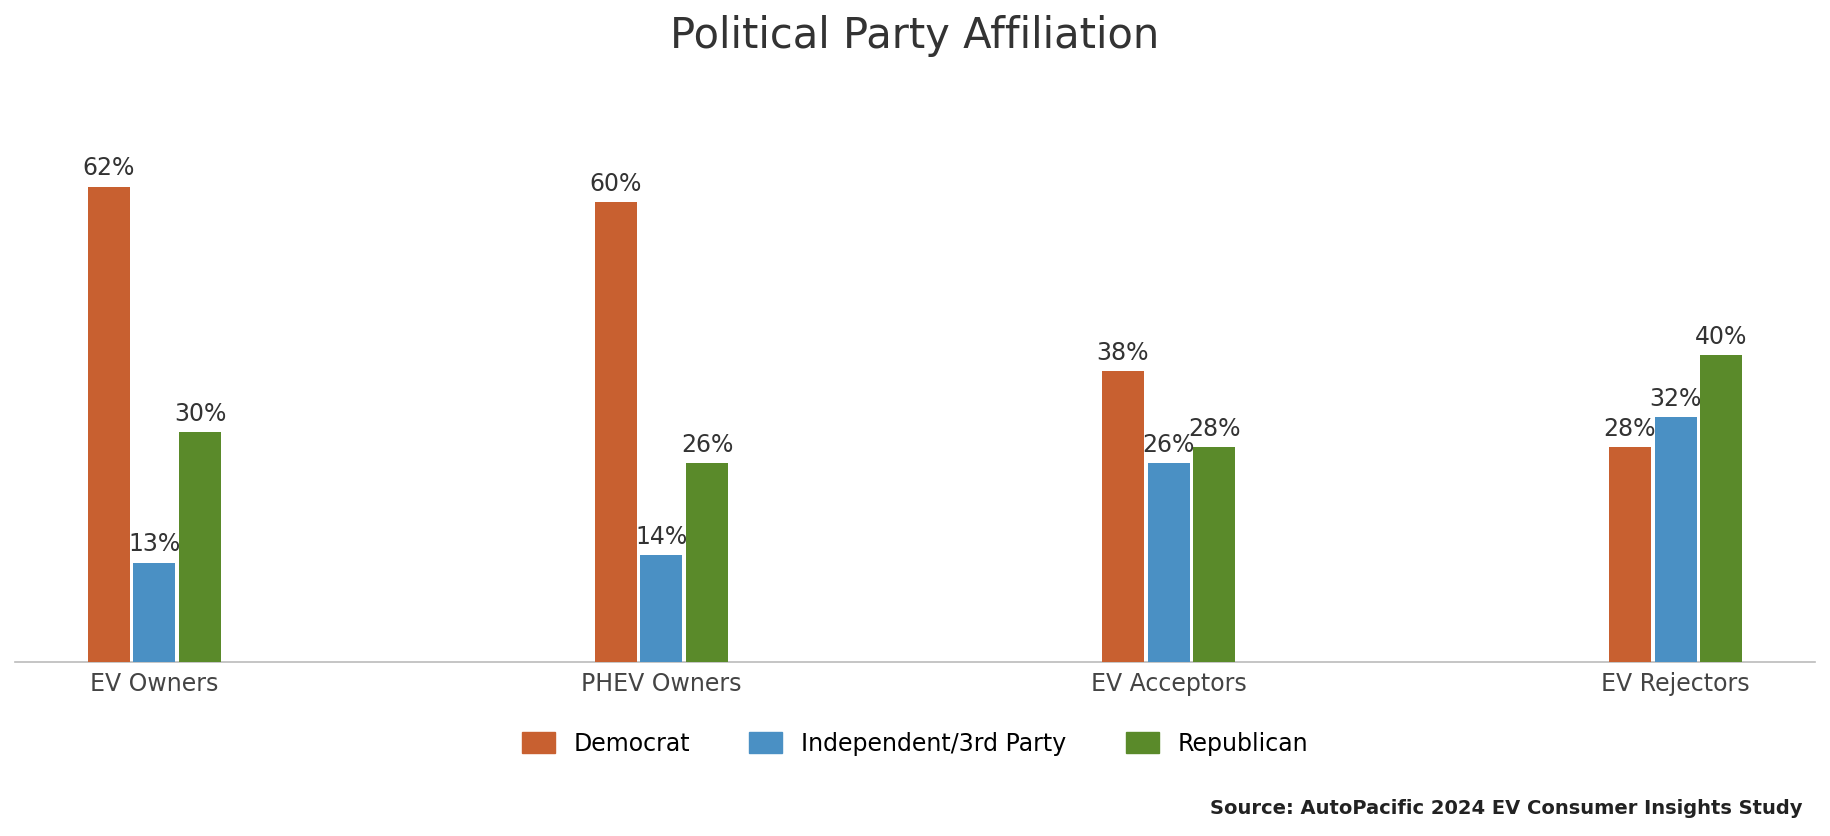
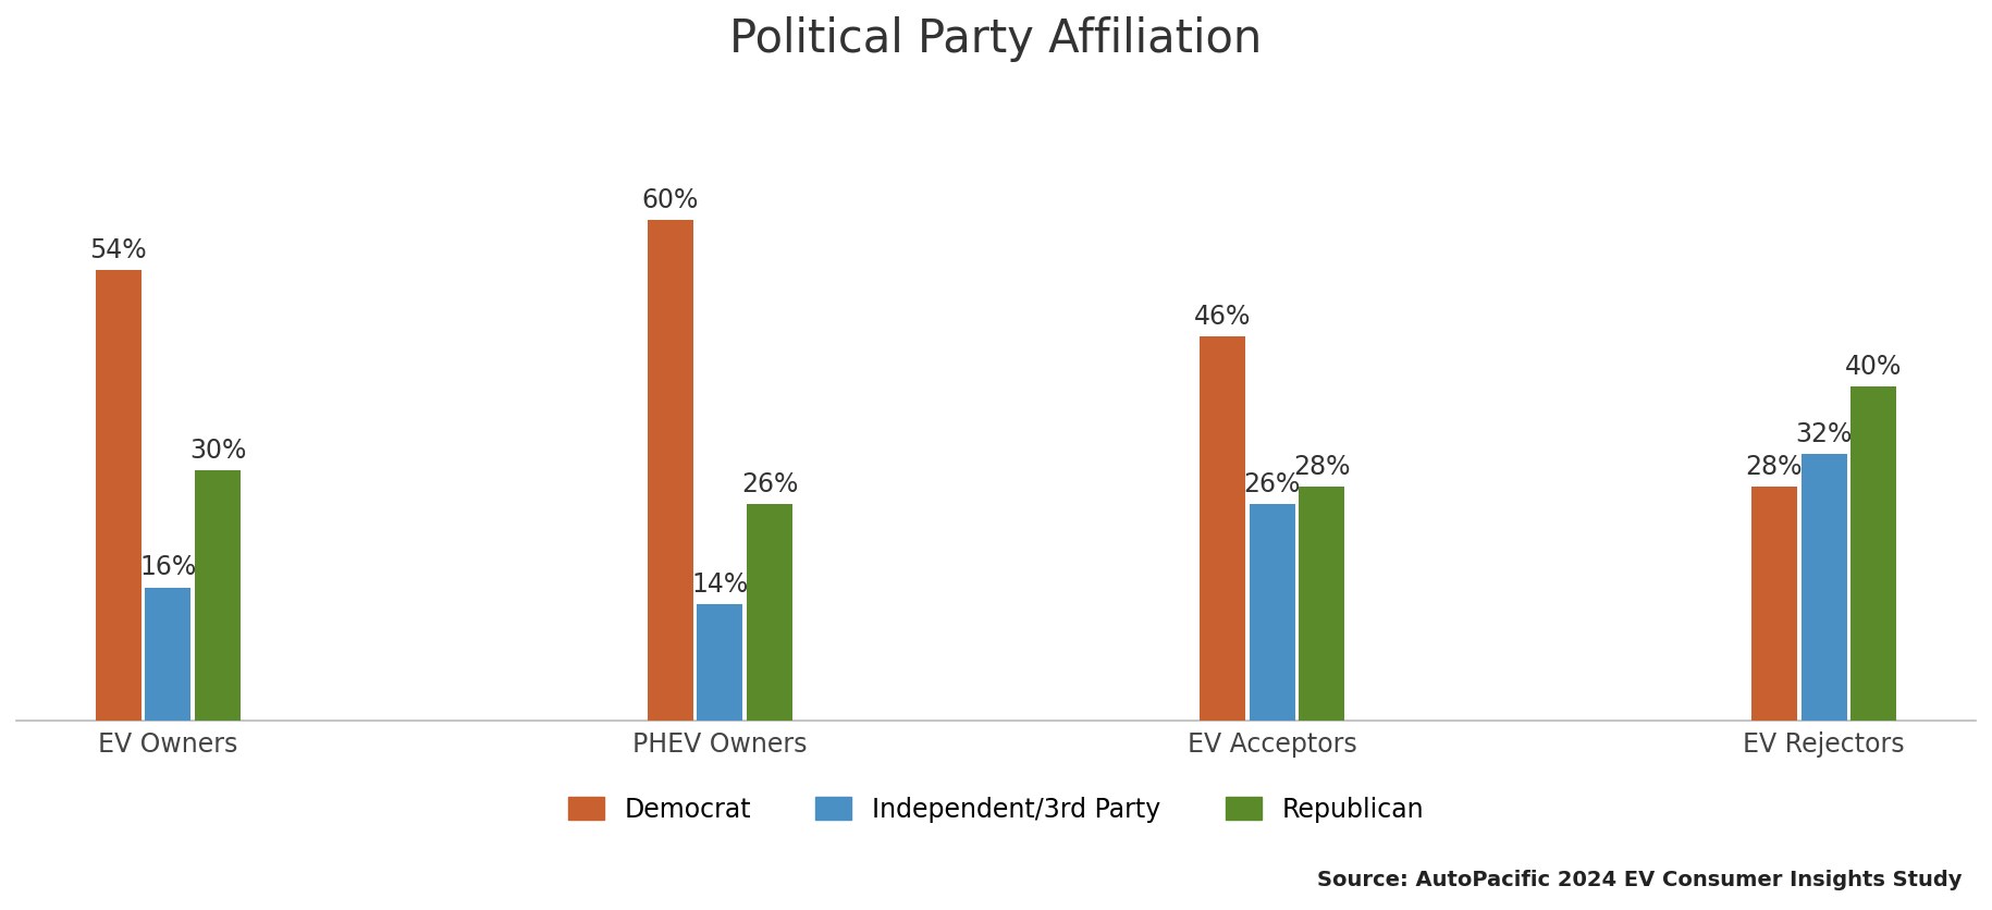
Democrat/EV Owners: 62% -> 54%
Independent/3rd Party/EV Owners: 13% -> 16%
Democrat/EV Acceptors: 38% -> 46%
